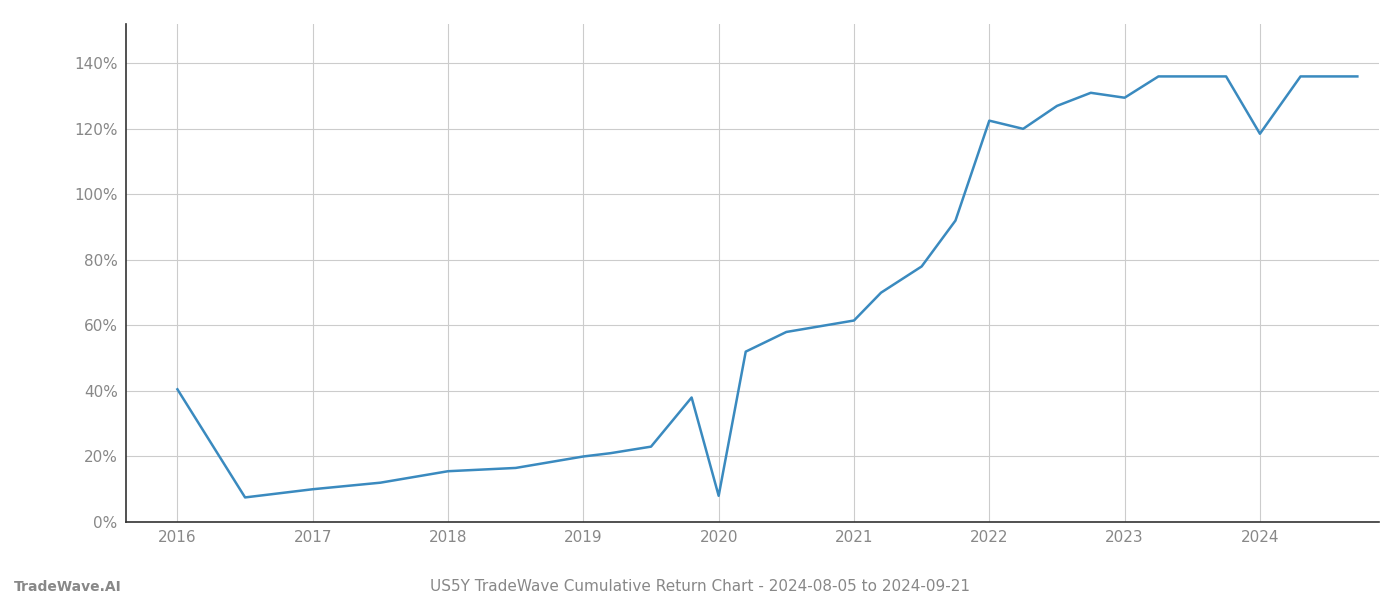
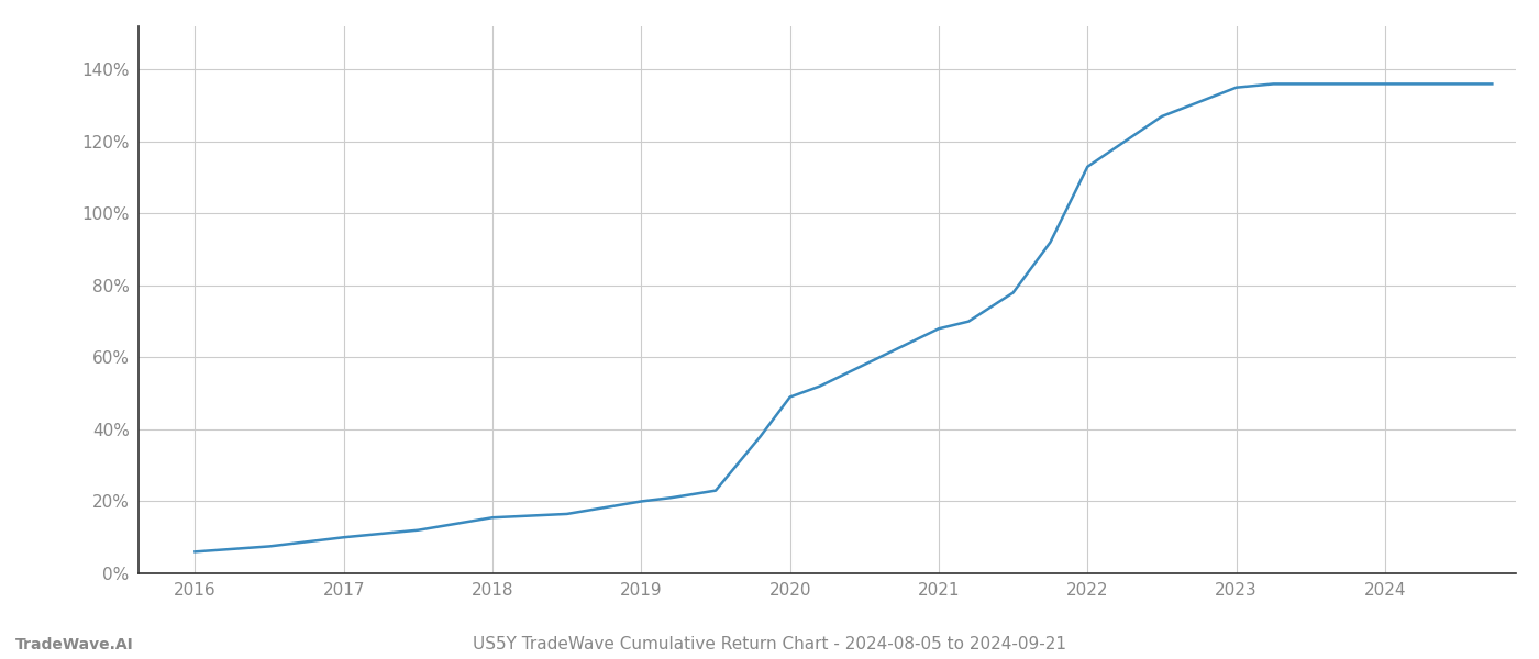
2016: 40.5% -> 6.0%
2020: 8.0% -> 49.0%
2021: 61.5% -> 68.0%
2022: 122.5% -> 113.0%
2023: 129.5% -> 135.0%
2024: 118.5% -> 136.0%
